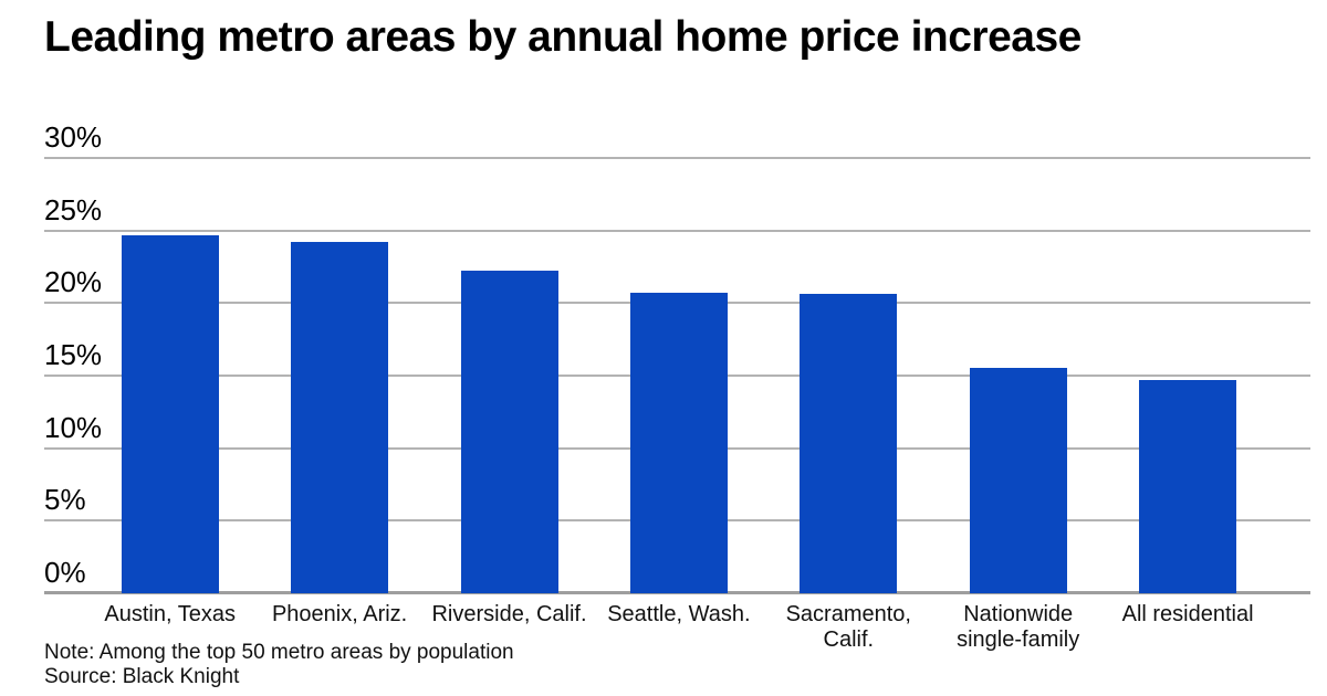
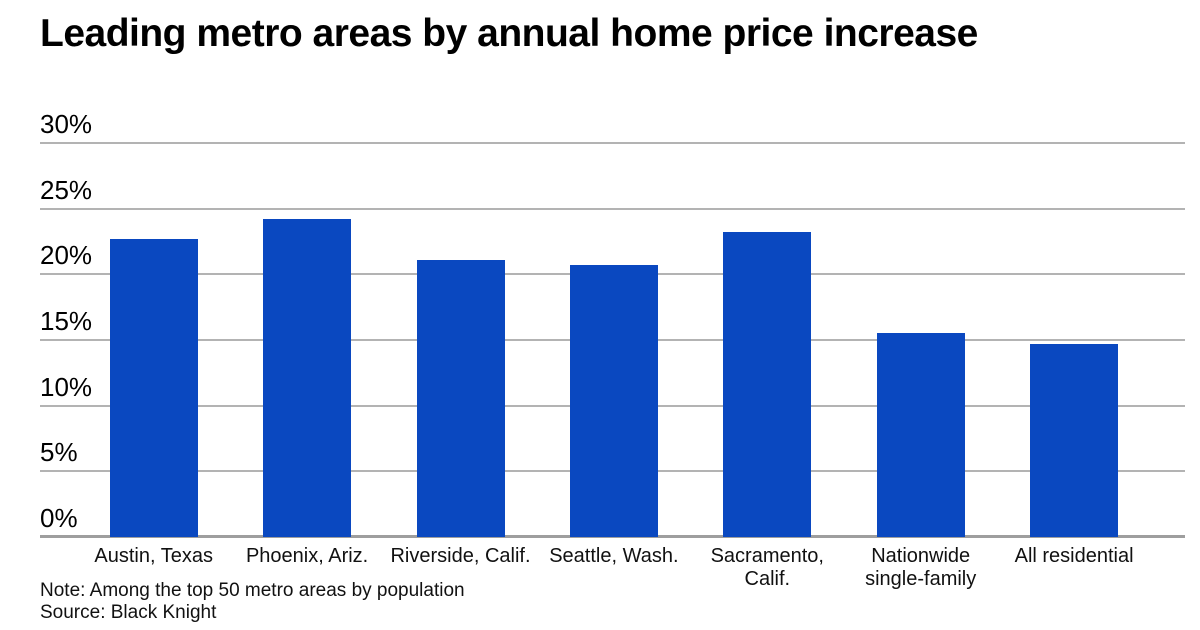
Austin, Texas: 24.7% -> 22.7%
Riverside, Calif.: 22.2% -> 21.1%
Sacramento, Calif.: 20.6% -> 23.2%
